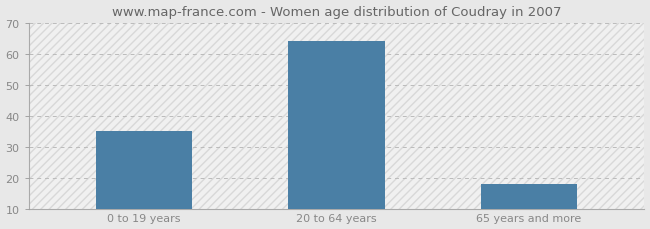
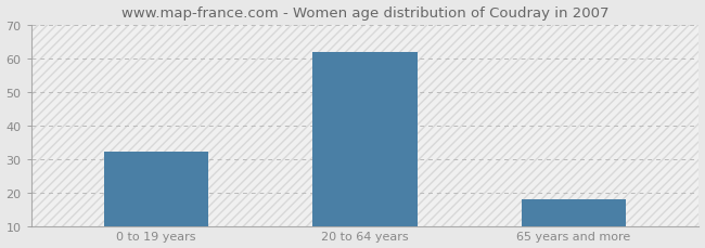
0 to 19 years: 35 -> 32
20 to 64 years: 64 -> 62
